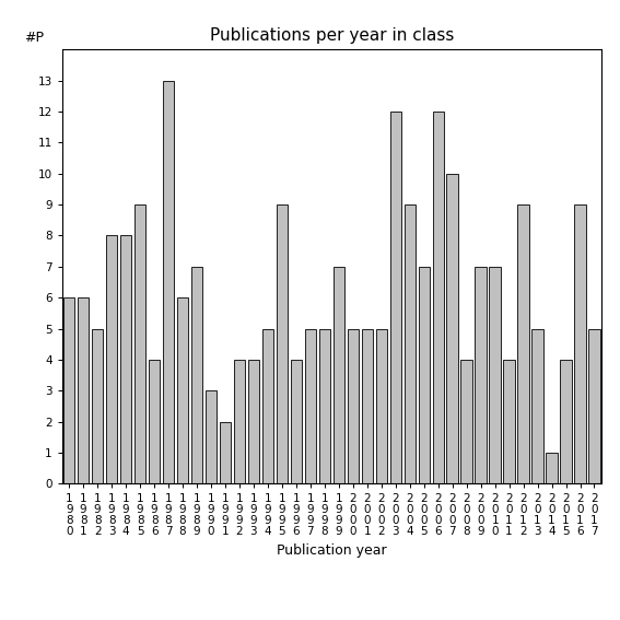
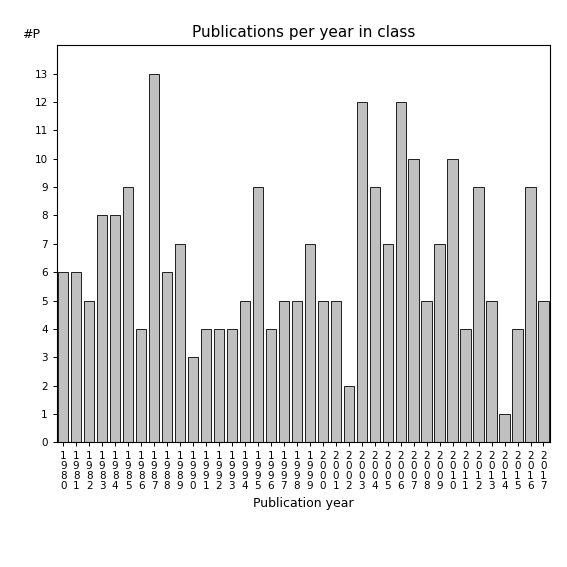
1 9 9 1: 2 -> 4
2 0 0 2: 5 -> 2
2 0 0 8: 4 -> 5
2 0 1 0: 7 -> 10
